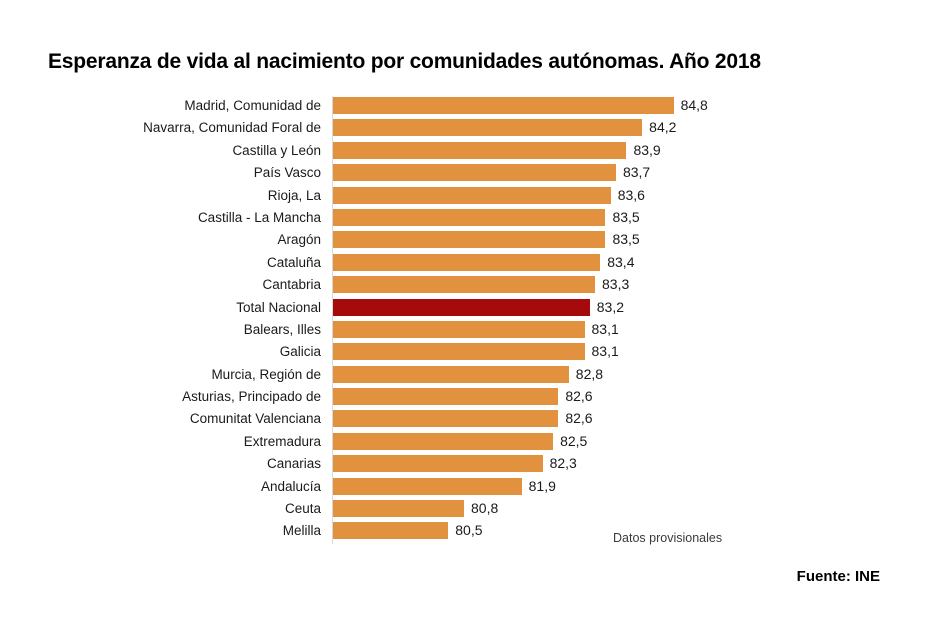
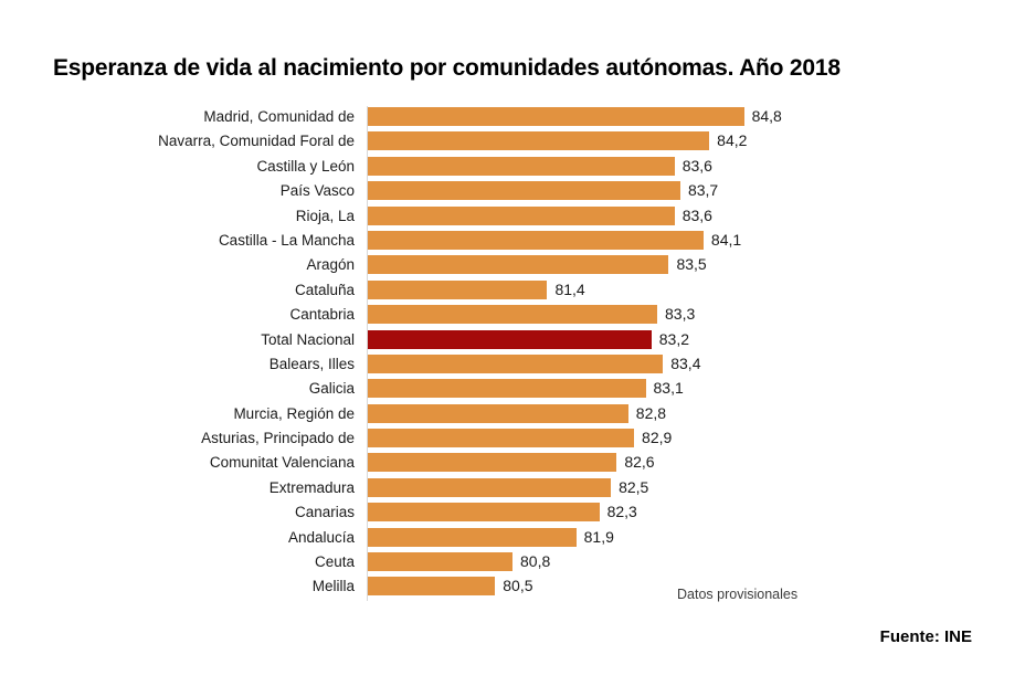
Castilla y León: 83,9 -> 83,6
Castilla - La Mancha: 83,5 -> 84,1
Cataluña: 83,4 -> 81,4
Balears, Illes: 83,1 -> 83,4
Asturias, Principado de: 82,6 -> 82,9
